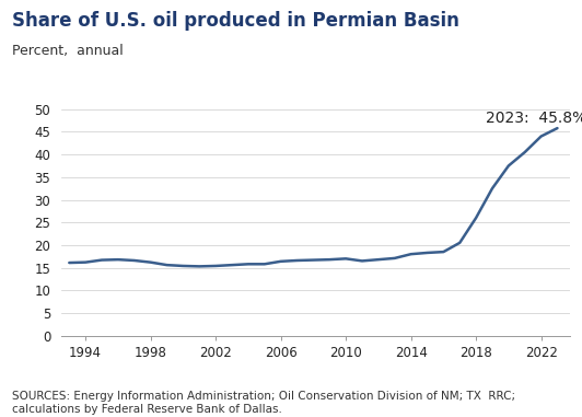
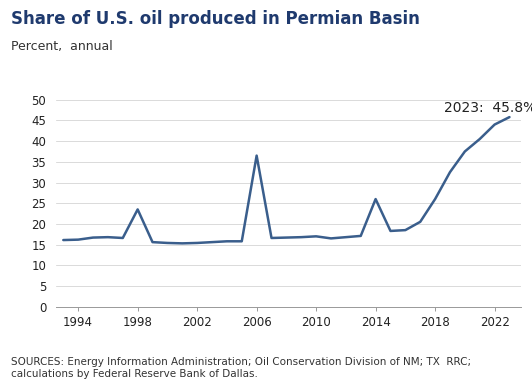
1998: 16.2 -> 23.5
2006: 16.4 -> 36.5
2014: 18.0 -> 26.0
